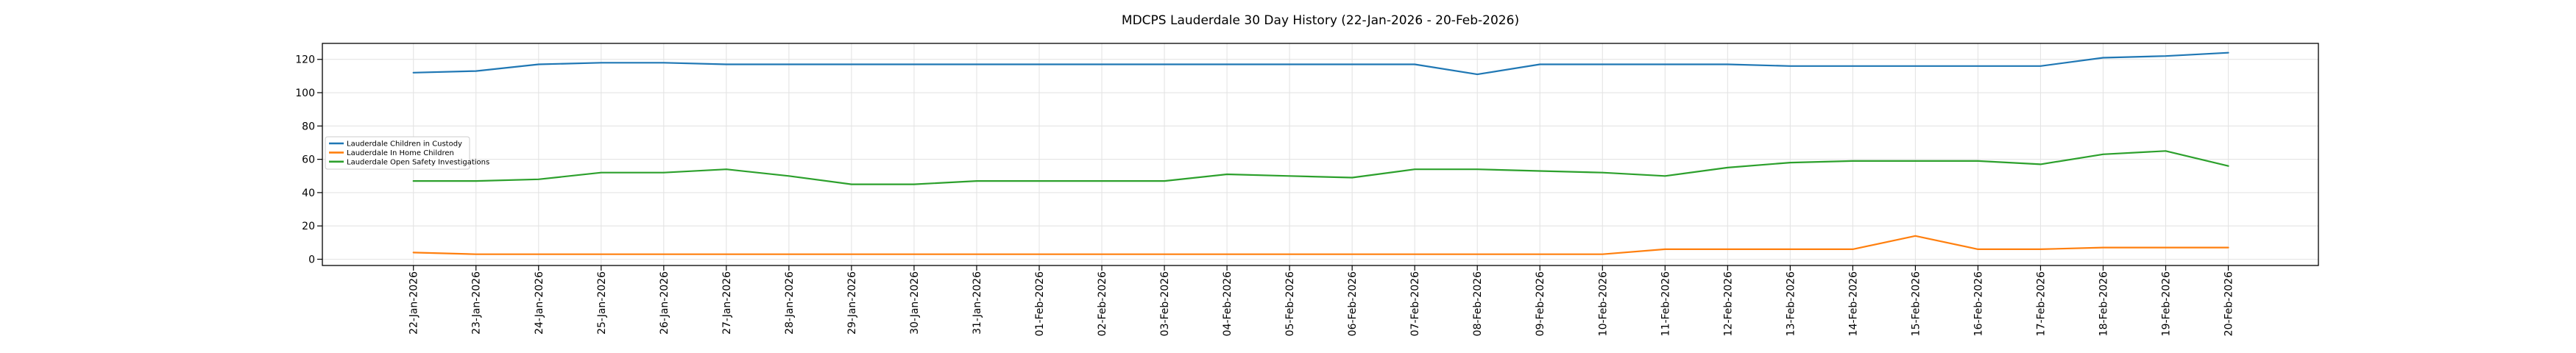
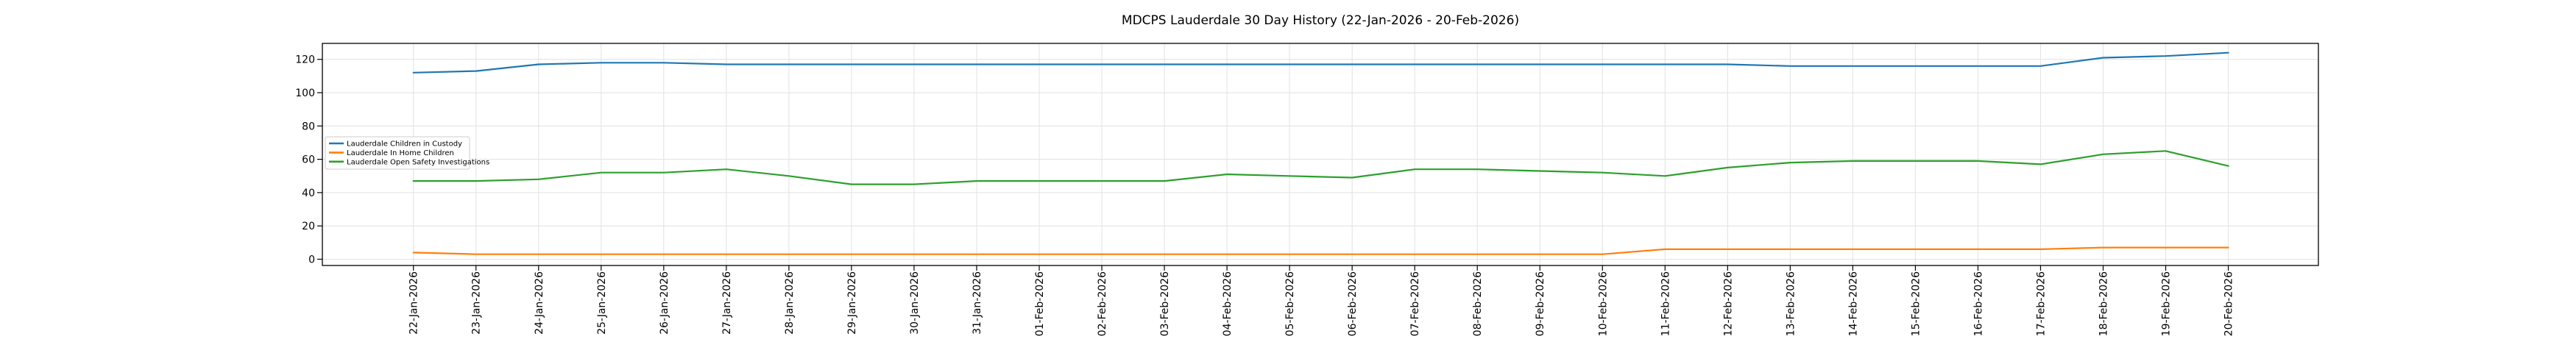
Lauderdale Children in Custody/08-Feb-2026: 111 -> 117
Lauderdale In Home Children/15-Feb-2026: 14 -> 6
